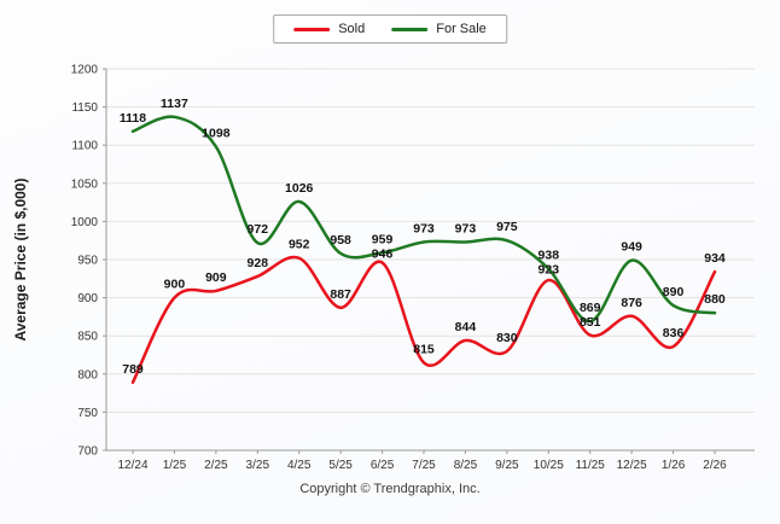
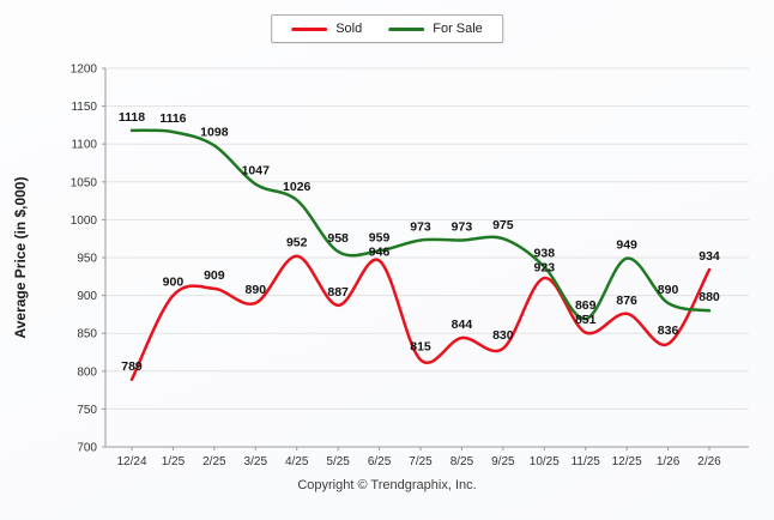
For Sale/1/25: 1137 -> 1116
Sold/3/25: 928 -> 890
For Sale/3/25: 972 -> 1047
